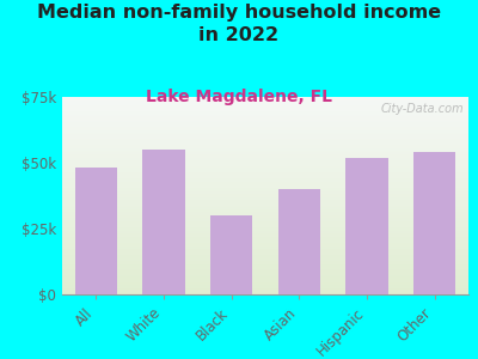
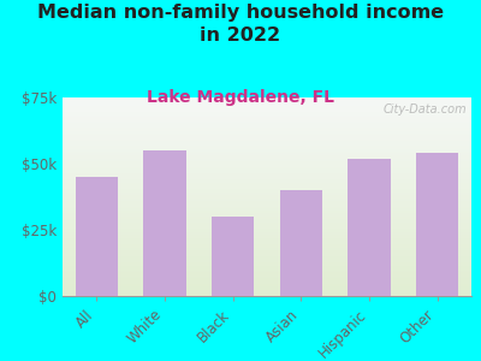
All: $48k -> $45k
